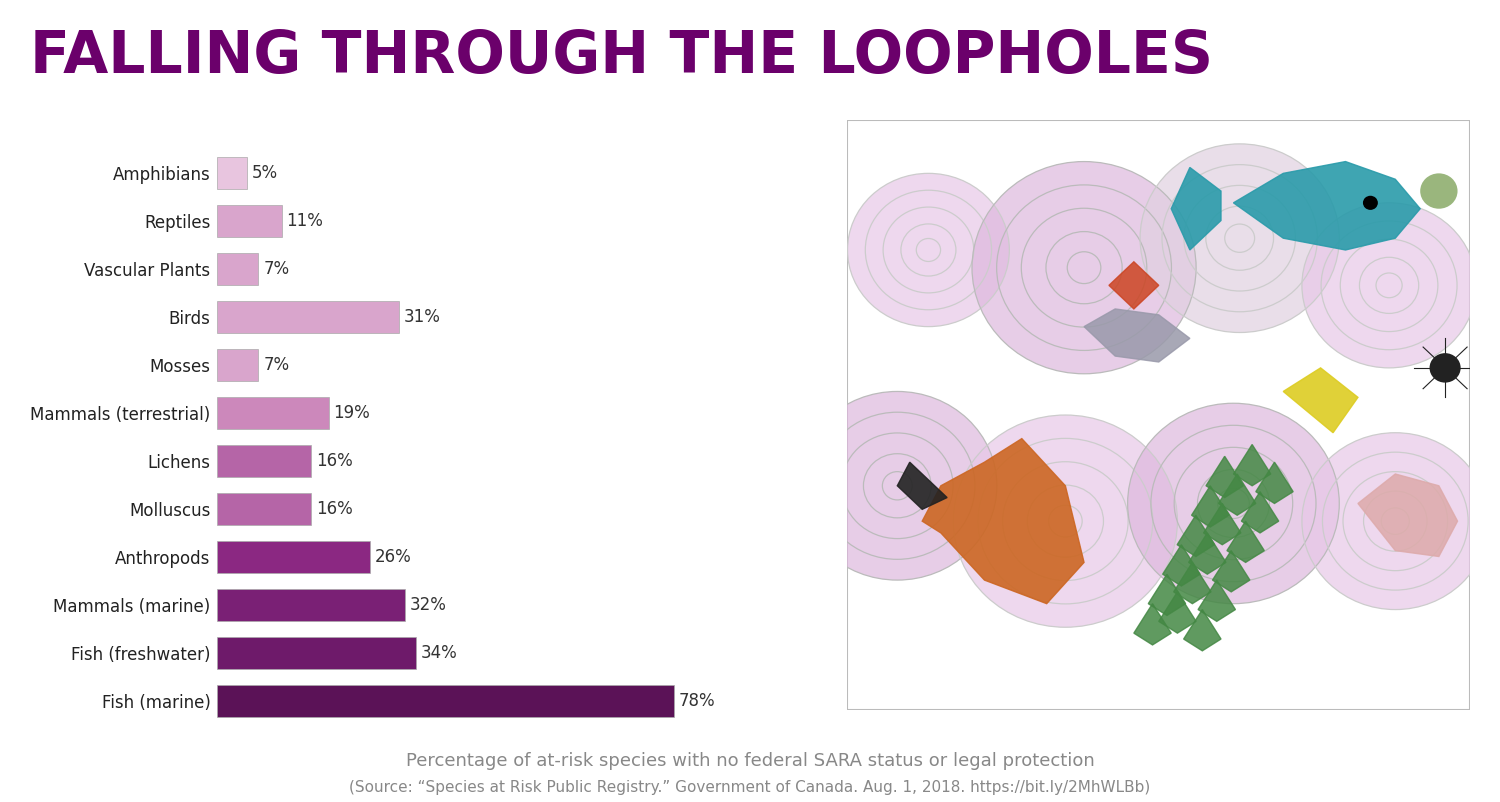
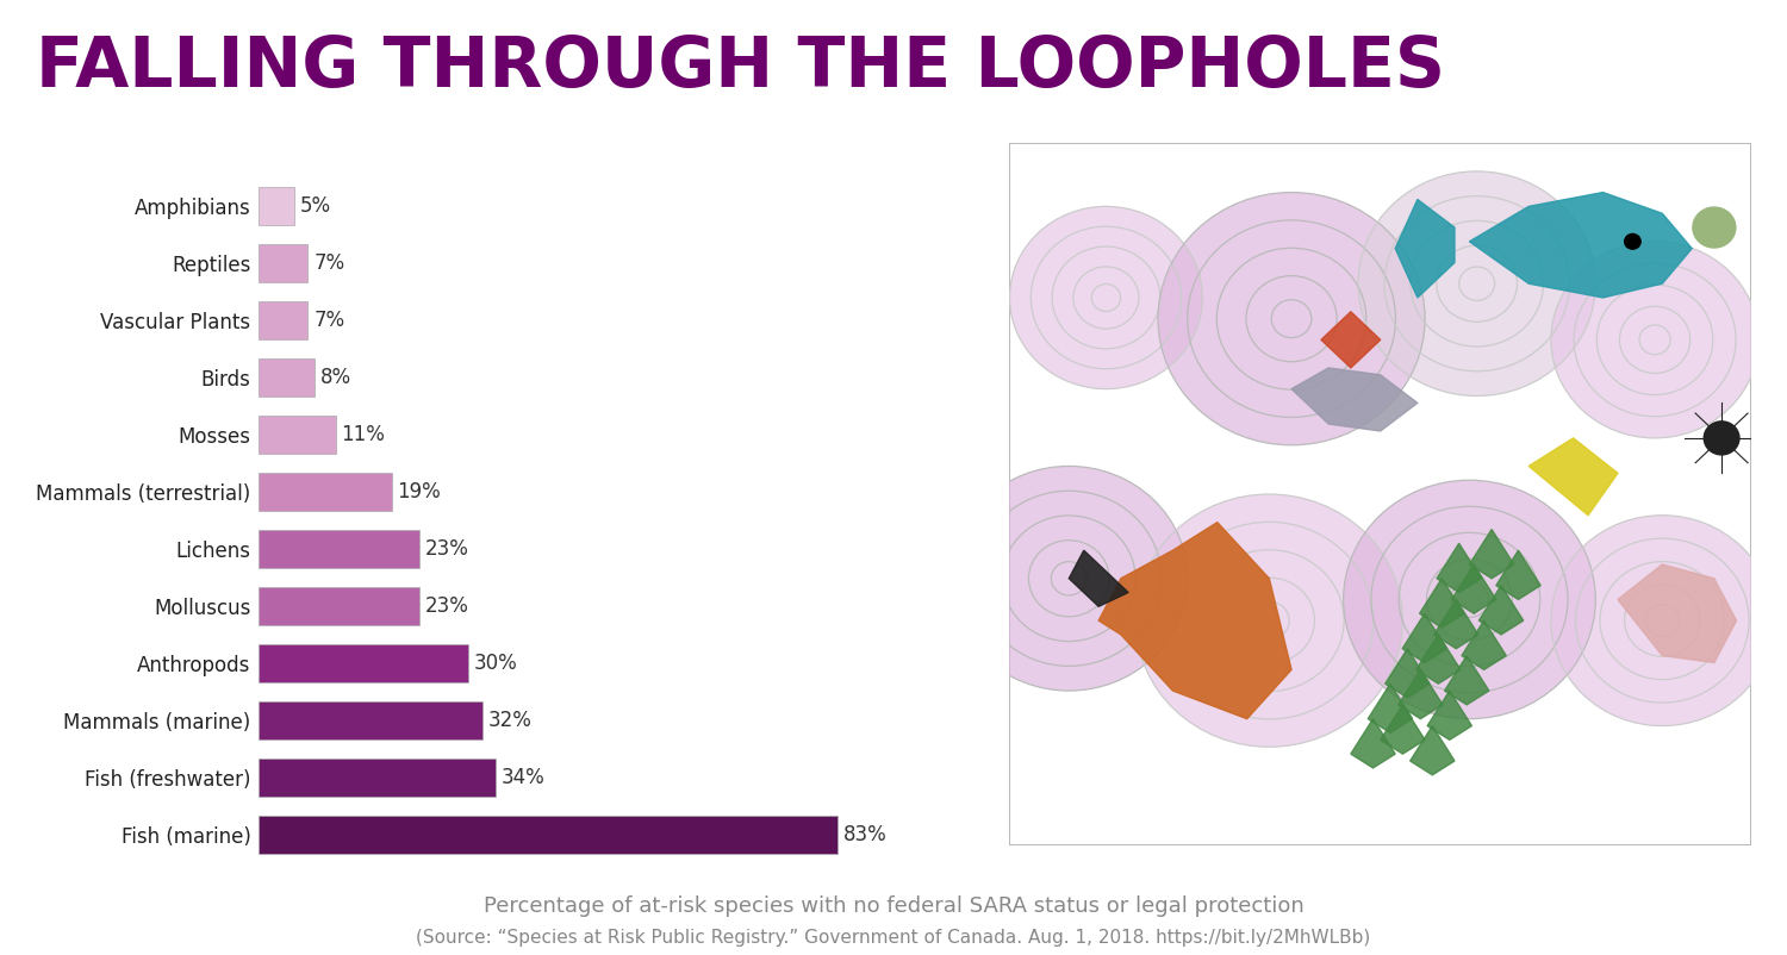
Reptiles: 11% -> 7%
Birds: 31% -> 8%
Mosses: 7% -> 11%
Lichens: 16% -> 23%
Molluscus: 16% -> 23%
Anthropods: 26% -> 30%
Fish (marine): 78% -> 83%
